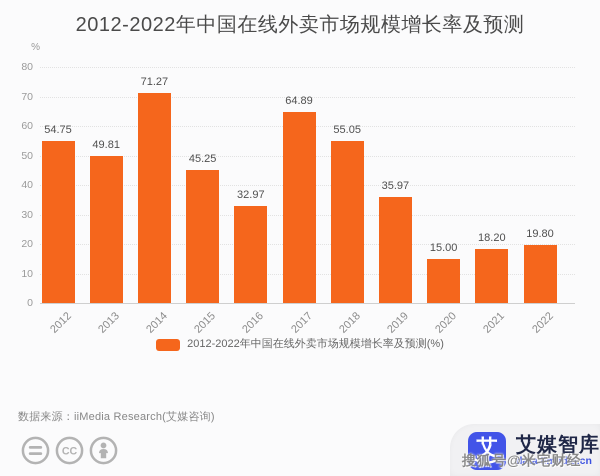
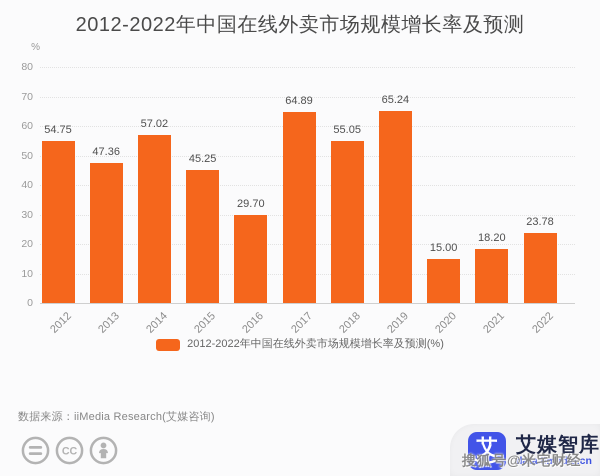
2013: 49.81 -> 47.36
2014: 71.27 -> 57.02
2016: 32.97 -> 29.70
2019: 35.97 -> 65.24
2022: 19.80 -> 23.78
